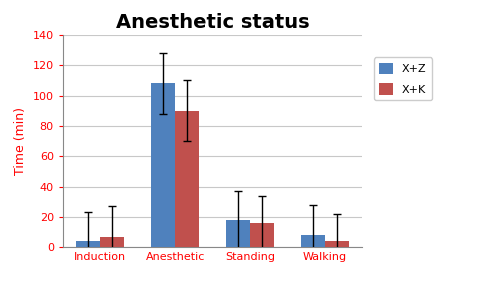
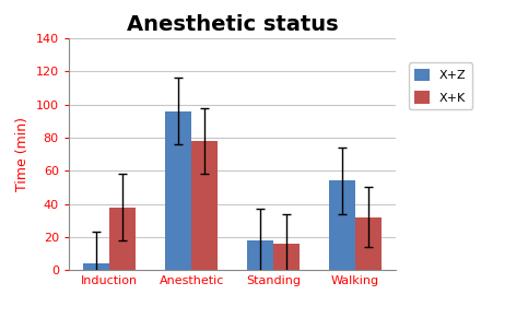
X+K/Induction: 7 -> 38
X+Z/Anesthetic: 108 -> 96
X+K/Anesthetic: 90 -> 78
X+Z/Walking: 8 -> 54
X+K/Walking: 4 -> 32
